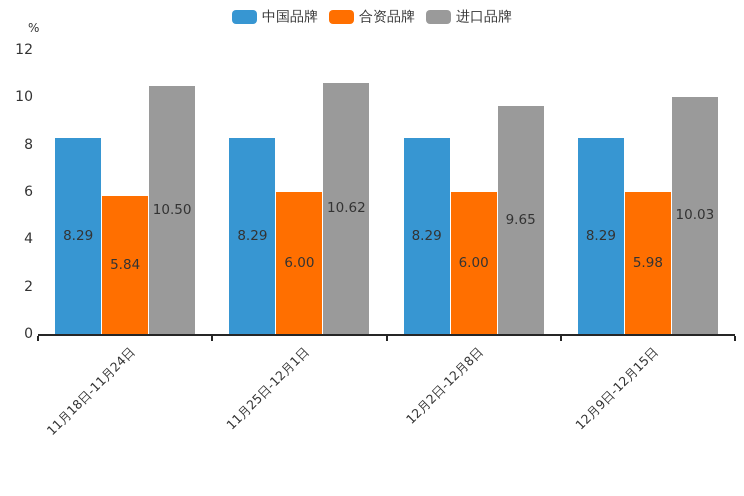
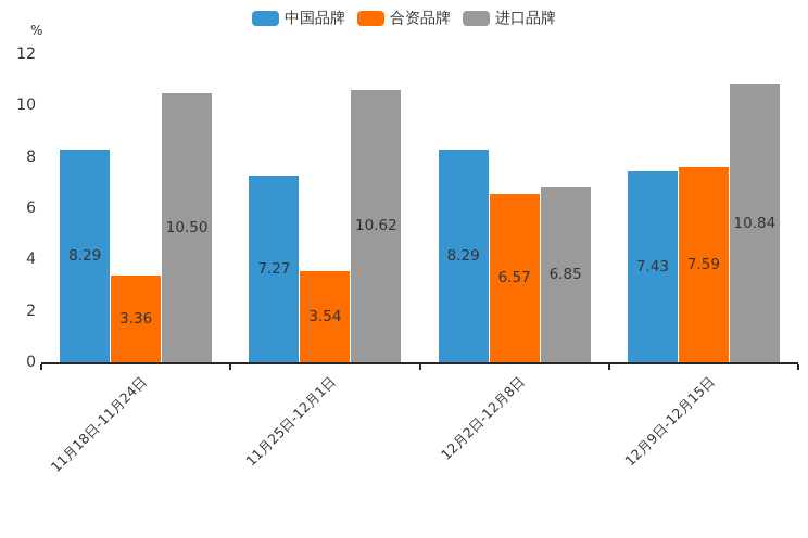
合资品牌/11月18日-11月24日: 5.84 -> 3.36
中国品牌/11月25日-12月1日: 8.29 -> 7.27
合资品牌/11月25日-12月1日: 6.00 -> 3.54
合资品牌/12月2日-12月8日: 6.00 -> 6.57
进口品牌/12月2日-12月8日: 9.65 -> 6.85
中国品牌/12月9日-12月15日: 8.29 -> 7.43
合资品牌/12月9日-12月15日: 5.98 -> 7.59
进口品牌/12月9日-12月15日: 10.03 -> 10.84
